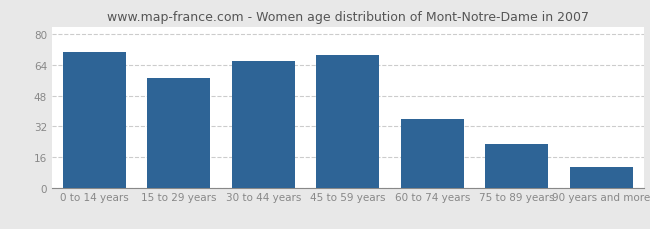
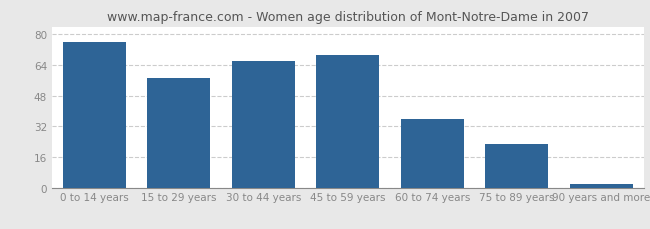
0 to 14 years: 71 -> 76
90 years and more: 11 -> 2
